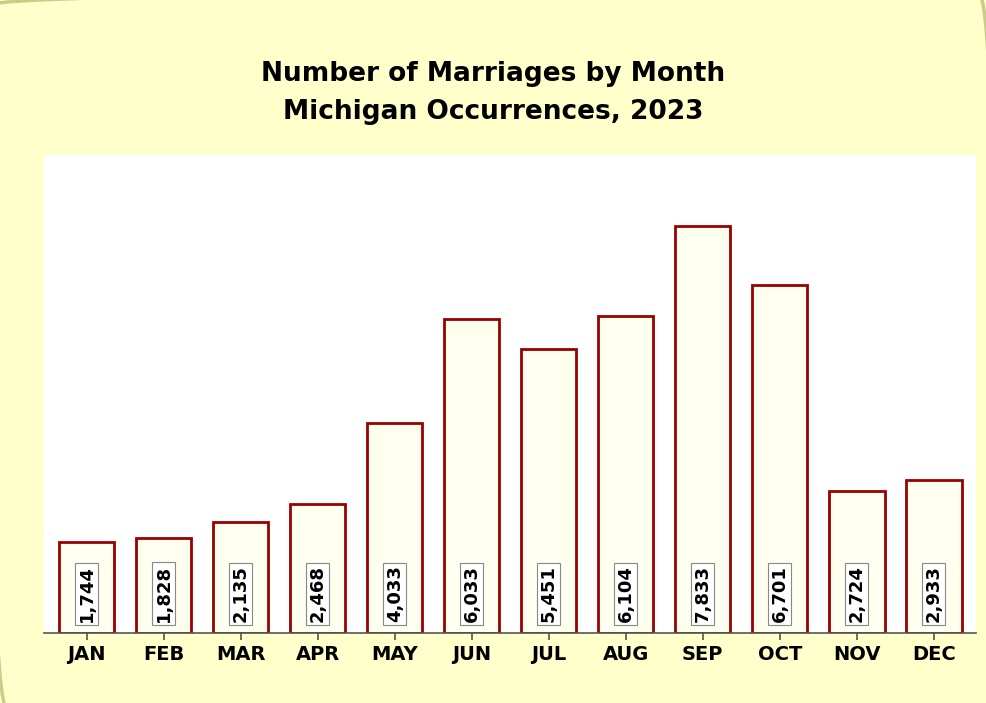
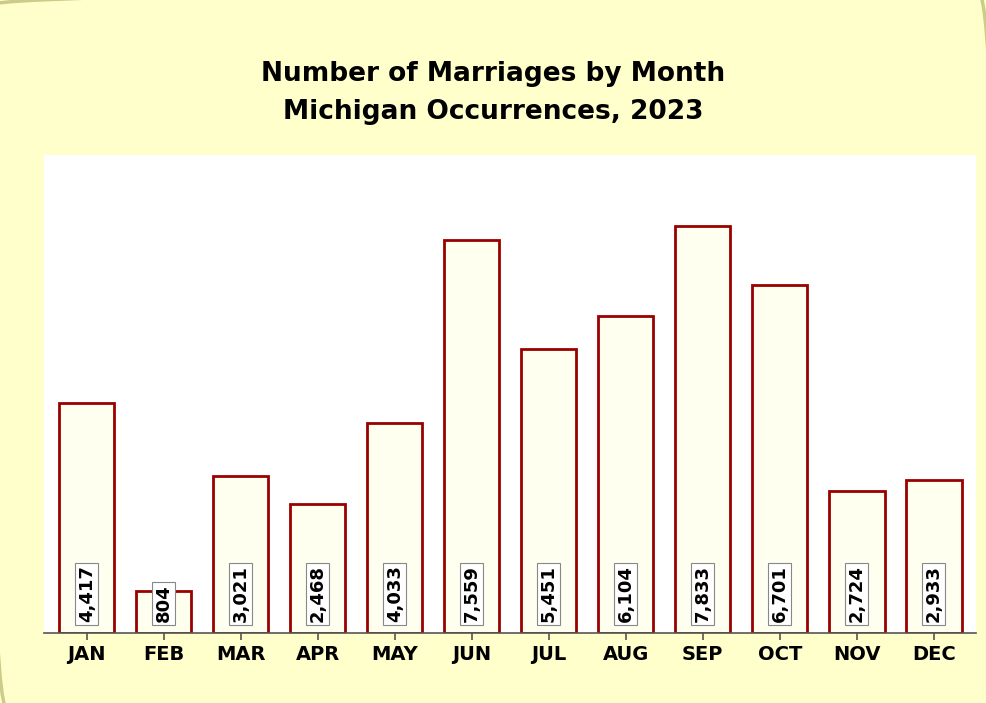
JAN: 1,744 -> 4,417
FEB: 1,828 -> 804
MAR: 2,135 -> 3,021
JUN: 6,033 -> 7,559
